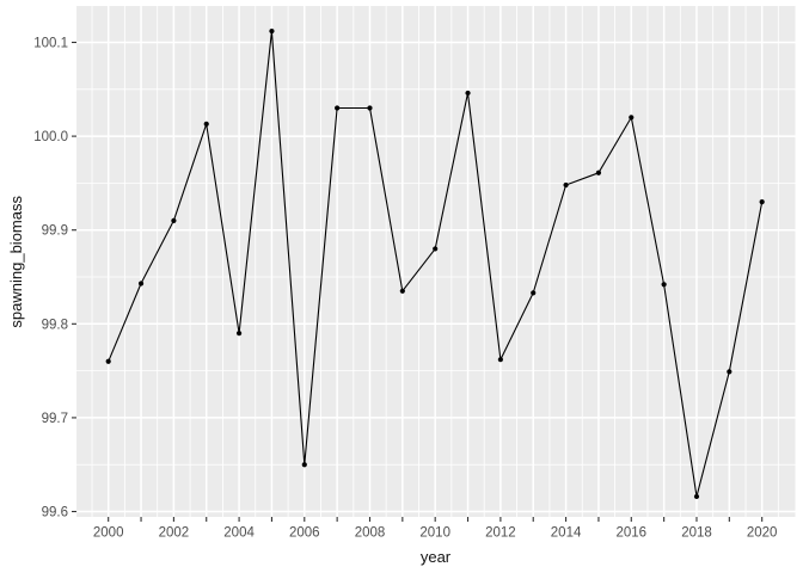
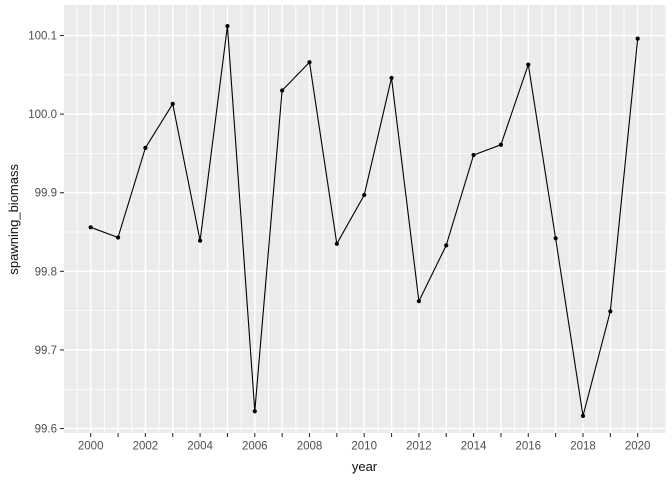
2000: 99.76 -> 99.86
2002: 99.91 -> 99.96
2004: 99.79 -> 99.84
2006: 99.65 -> 99.62
2008: 100.03 -> 100.07
2010: 99.88 -> 99.90
2016: 100.02 -> 100.06
2020: 99.93 -> 100.10
